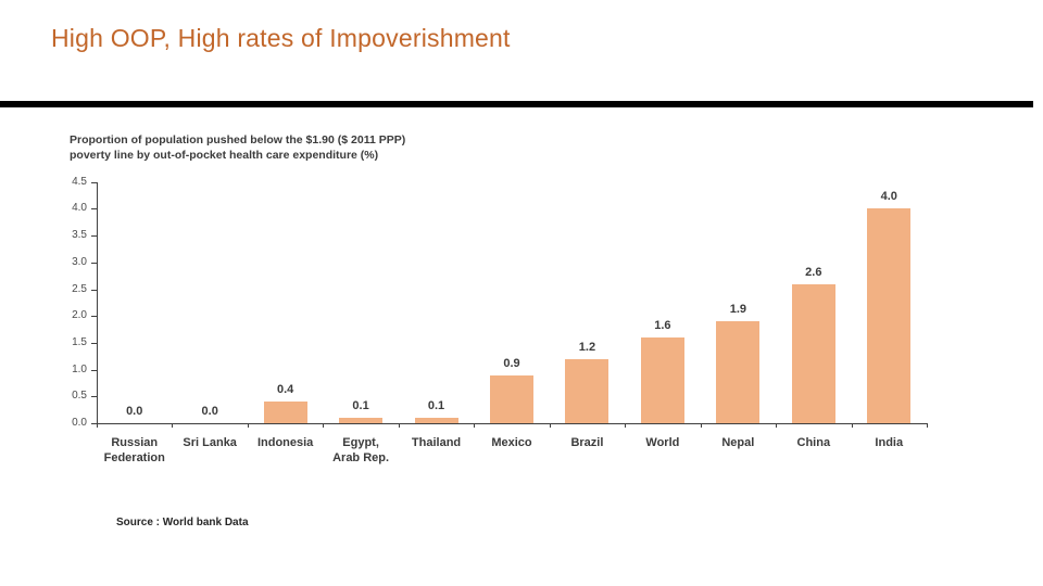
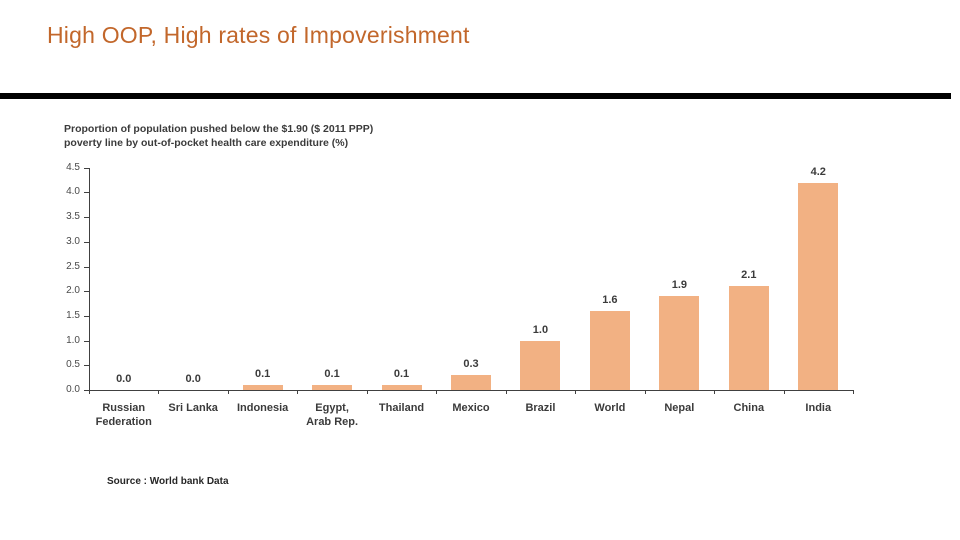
Indonesia: 0.4 -> 0.1
Mexico: 0.9 -> 0.3
Brazil: 1.2 -> 1.0
China: 2.6 -> 2.1
India: 4.0 -> 4.2
